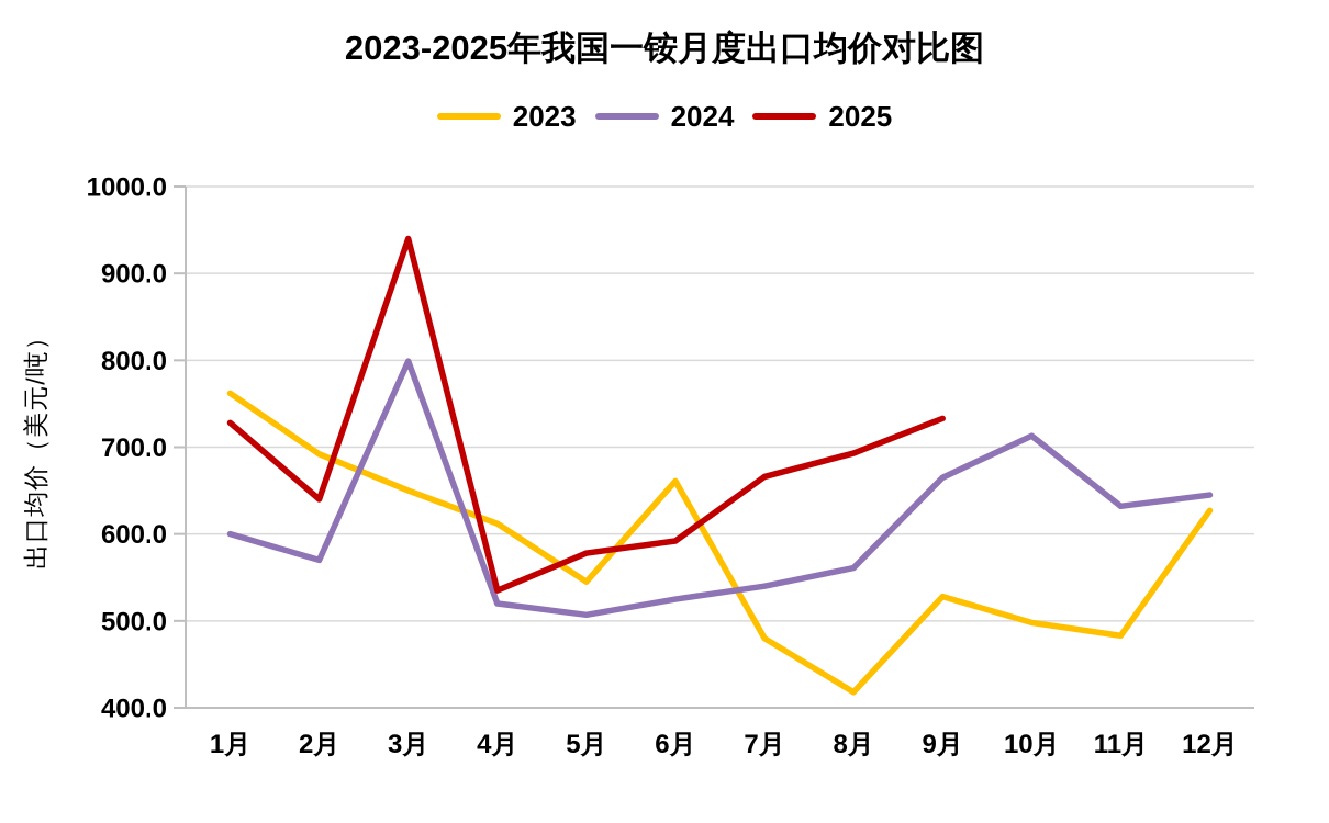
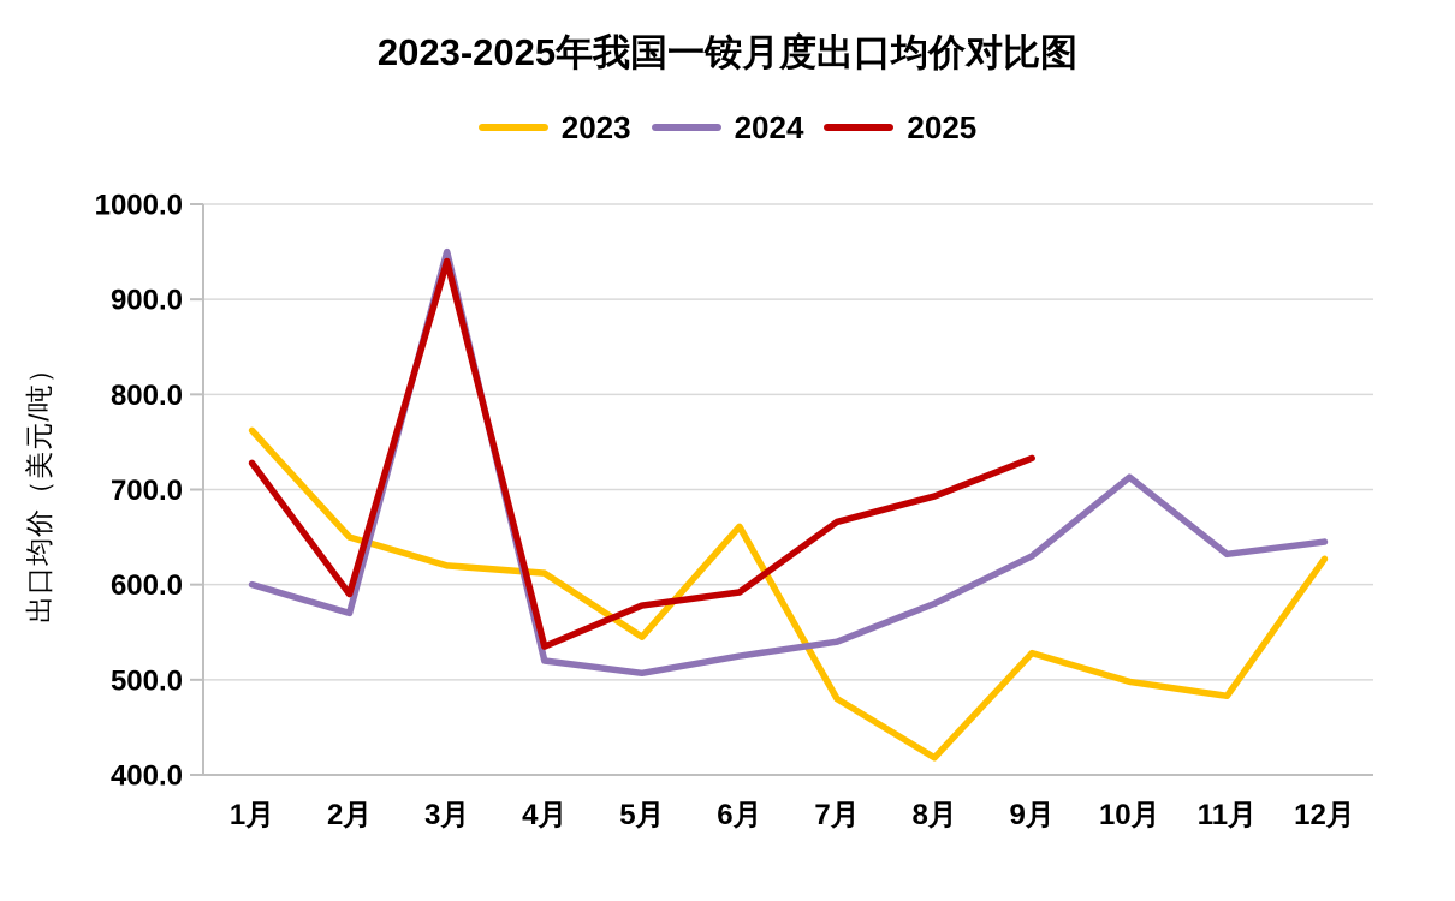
2023/2月: 690 -> 650
2025/2月: 640 -> 590
2023/3月: 650 -> 620
2024/3月: 800 -> 950
2024/8月: 560 -> 580
2024/9月: 660 -> 630
